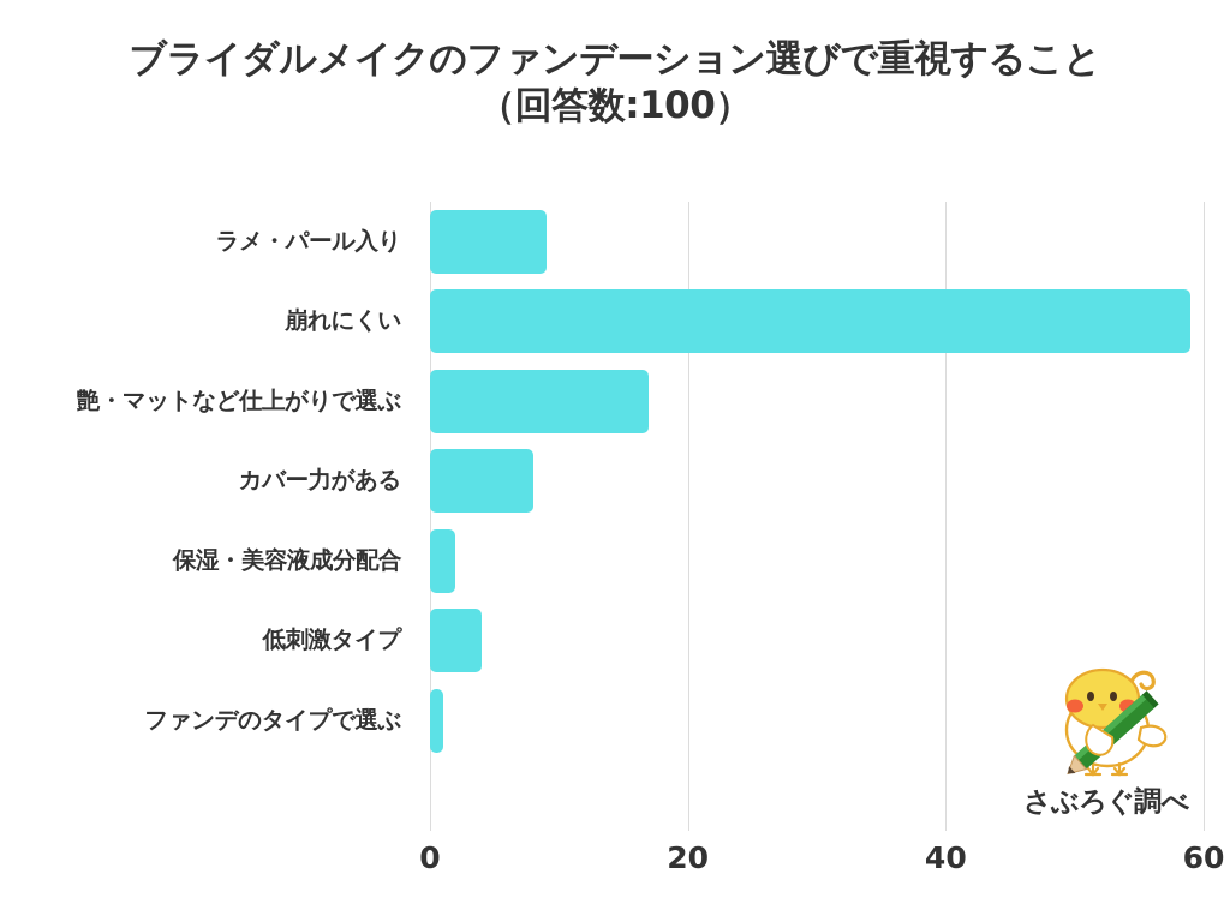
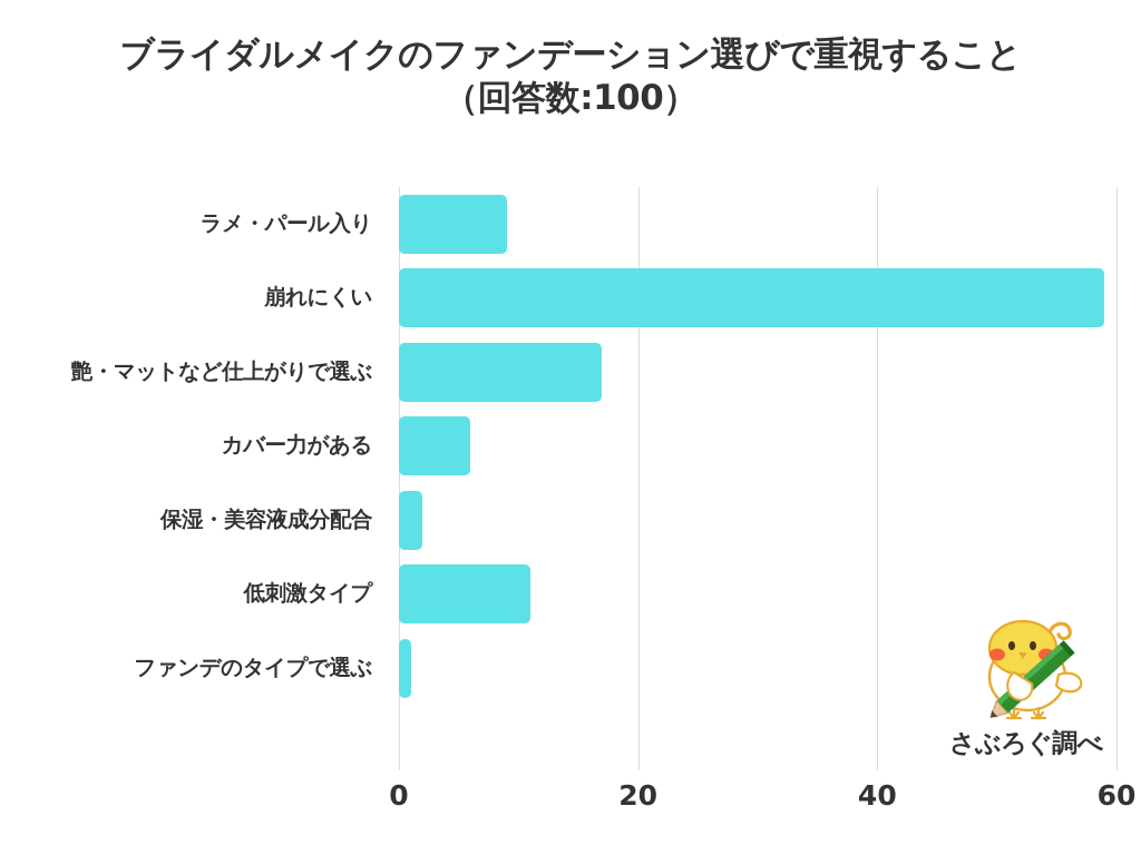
カバー力がある: 8 -> 6
低刺激タイプ: 4 -> 11
